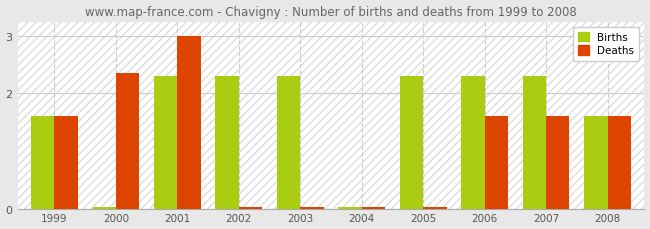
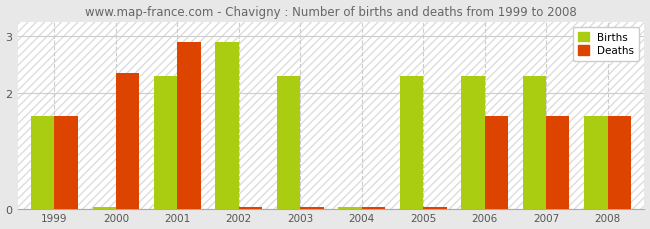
Deaths/2001: 3.00 -> 2.90
Births/2002: 2.30 -> 2.90
